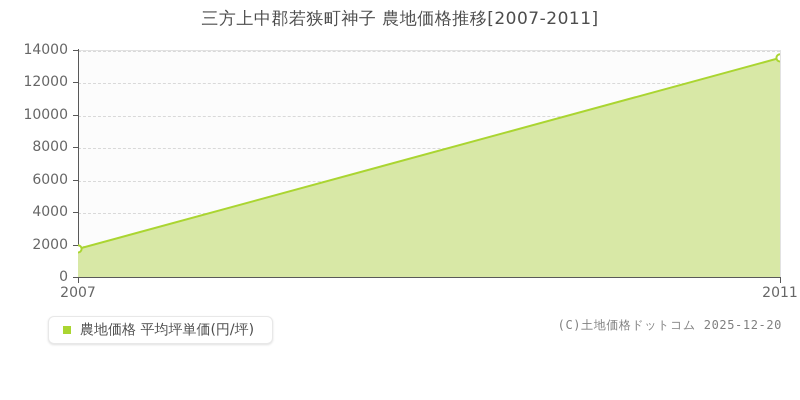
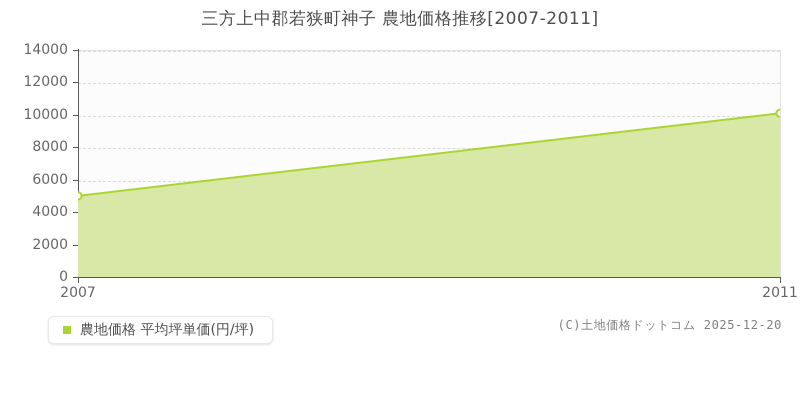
2007: 1700 -> 5000
2011: 13500 -> 10100
